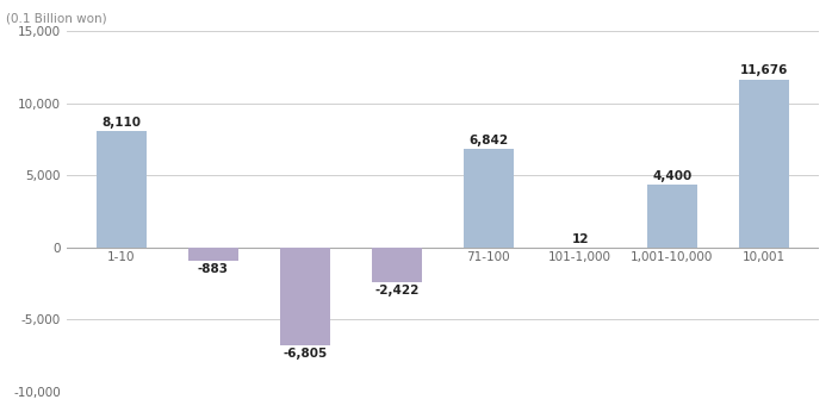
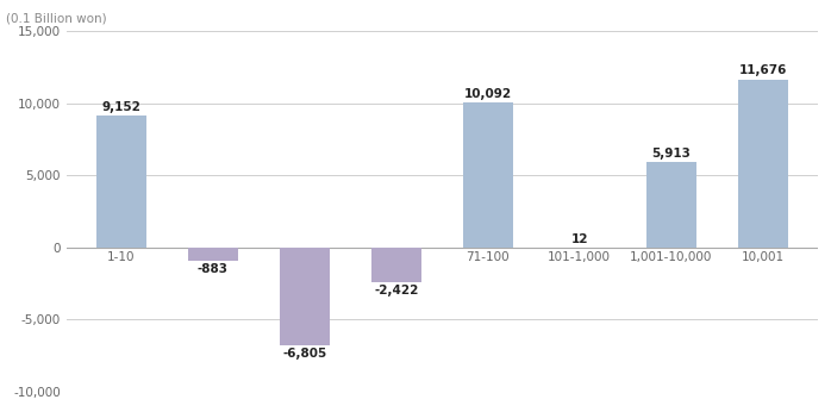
1-10: 8,110 -> 9,152
71-100: 6,842 -> 10,092
1,001-10,000: 4,400 -> 5,913
